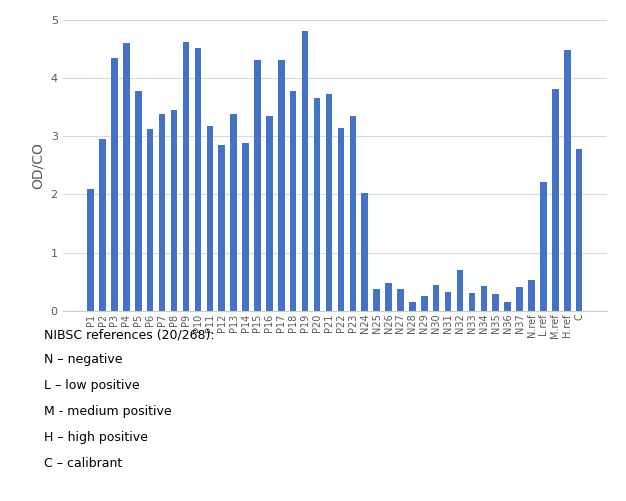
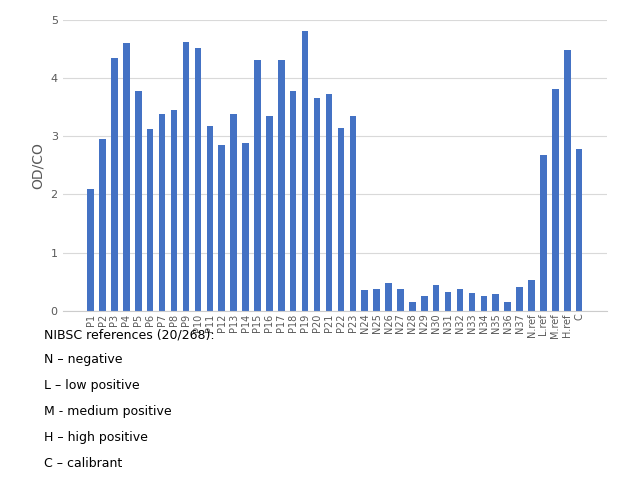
N24: 2.02 -> 0.35
N32: 0.70 -> 0.38
N34: 0.42 -> 0.26
L.ref: 2.22 -> 2.67
